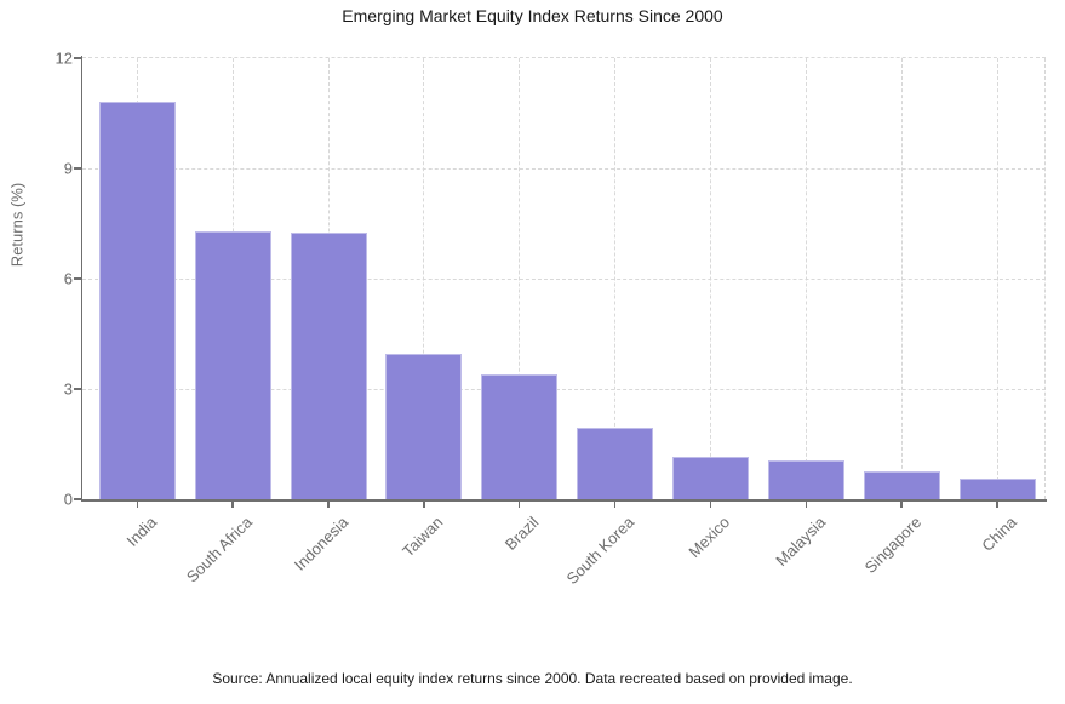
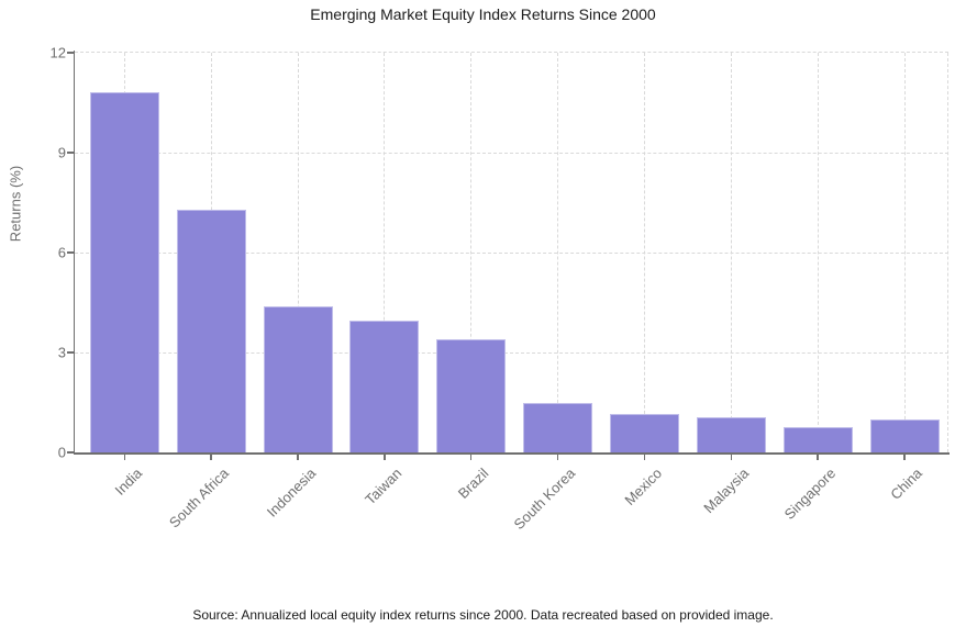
Indonesia: 7.2 -> 4.4
South Korea: 1.9 -> 1.5
China: 0.6 -> 1.0
